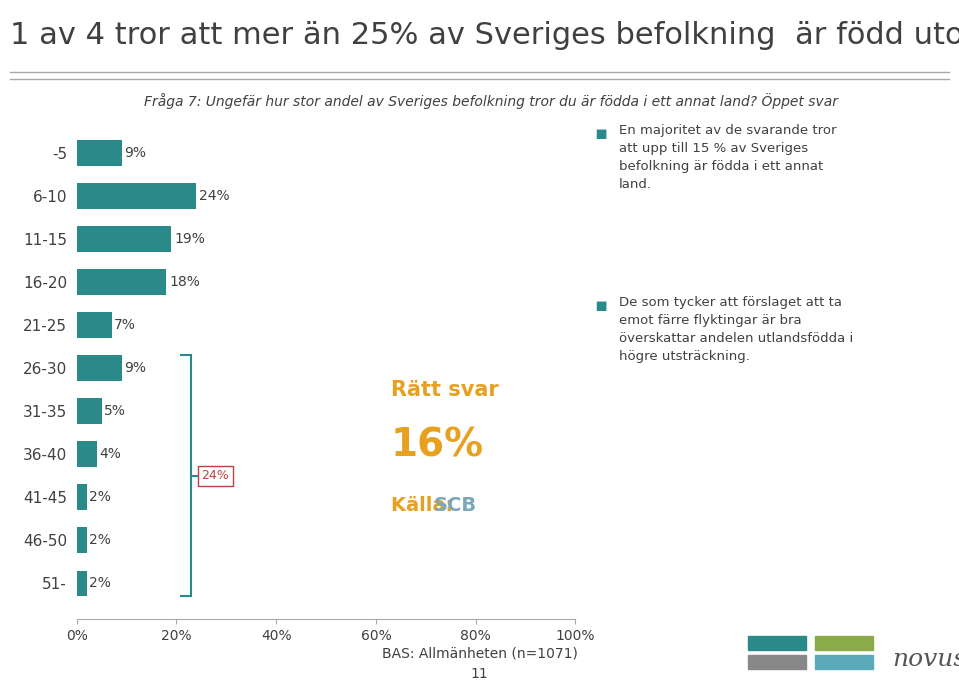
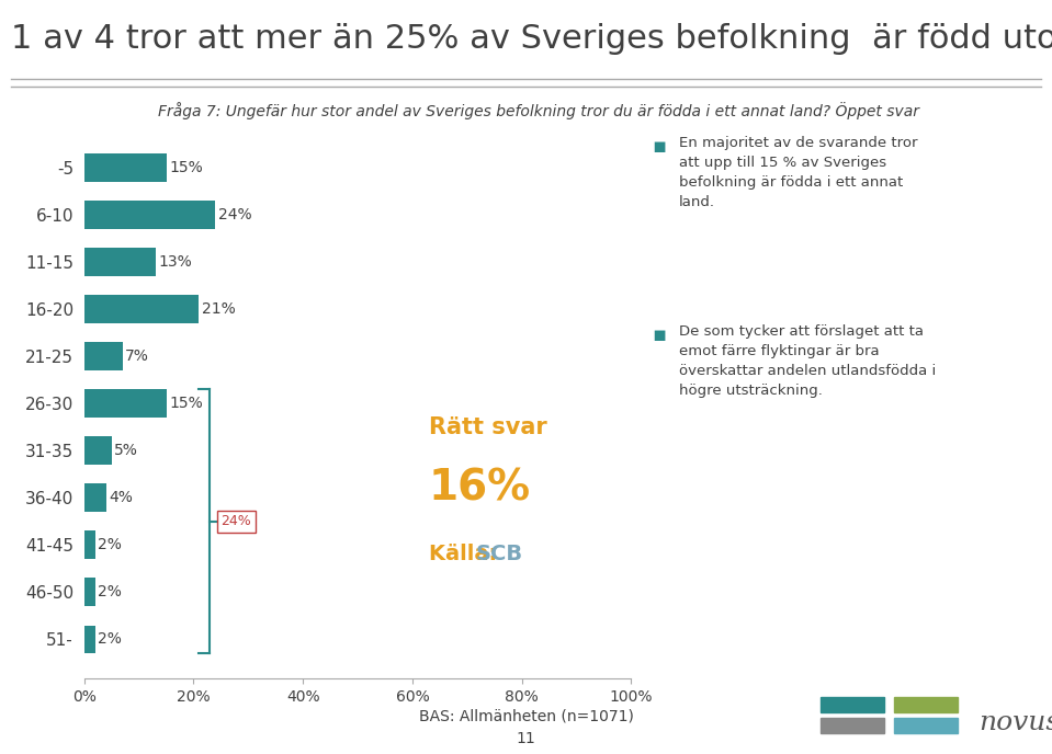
-5: 9% -> 15%
11-15: 19% -> 13%
16-20: 18% -> 21%
26-30: 9% -> 15%
